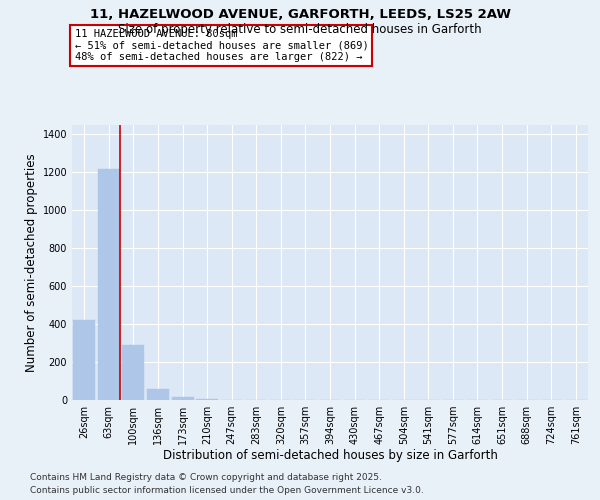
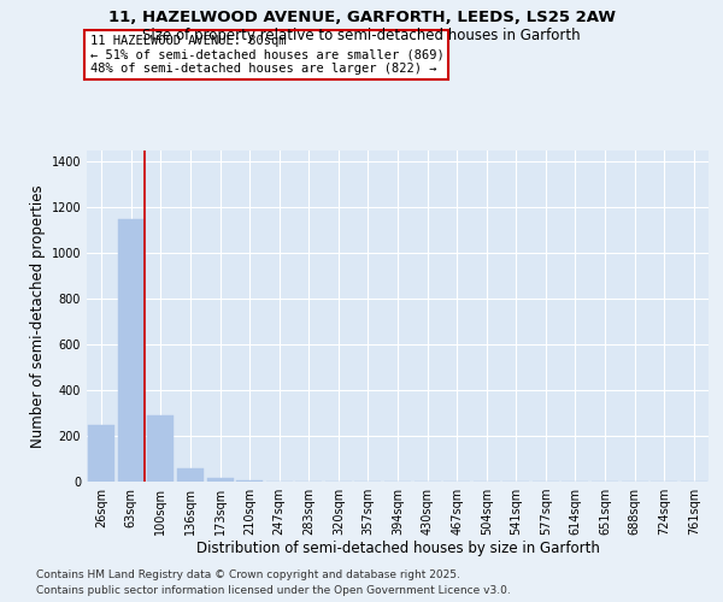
26sqm: 420 -> 250
63sqm: 1220 -> 1150
